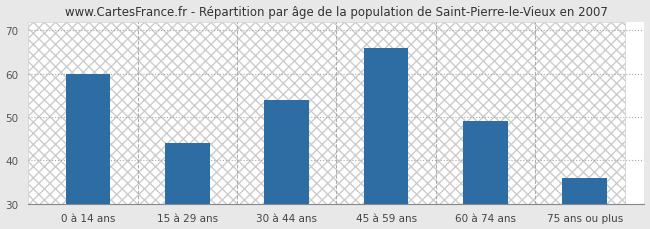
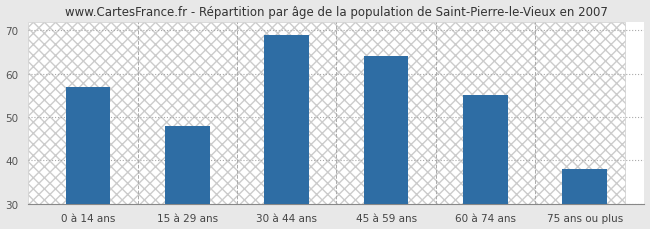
0 à 14 ans: 60 -> 57
15 à 29 ans: 44 -> 48
30 à 44 ans: 54 -> 69
45 à 59 ans: 66 -> 64
60 à 74 ans: 49 -> 55
75 ans ou plus: 36 -> 38
